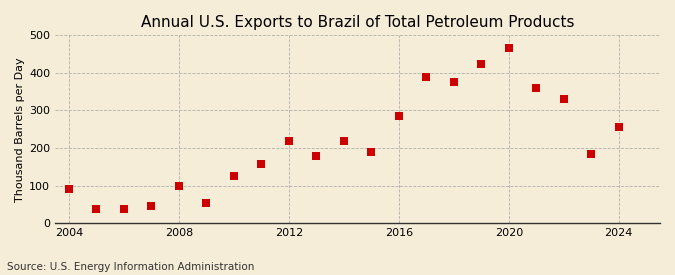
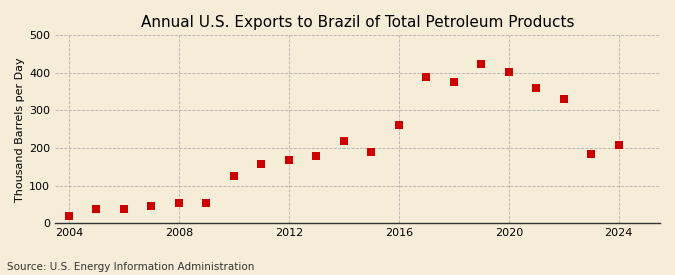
2004: 90 -> 20
2008: 100 -> 53
2012: 220 -> 168
2016: 285 -> 262
2020: 465 -> 403
2024: 255 -> 207
